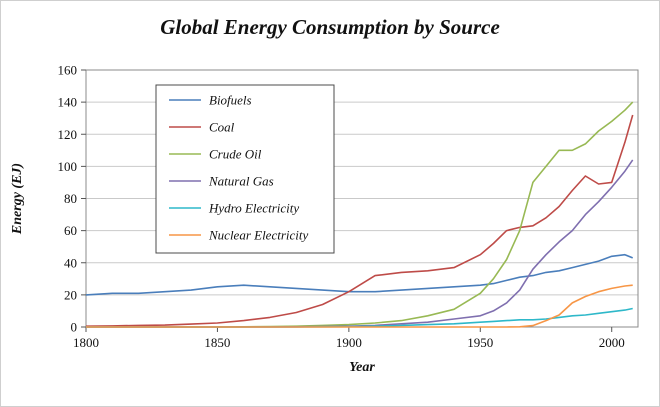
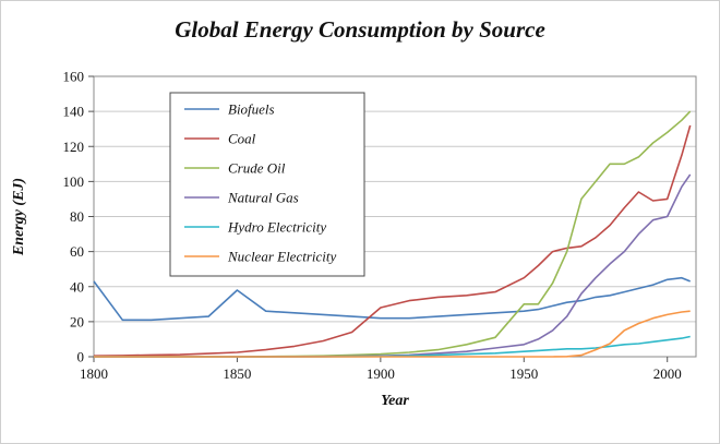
Biofuels/1800: 20 -> 43
Biofuels/1850: 25 -> 38
Coal/1900: 22 -> 28
Crude Oil/1950: 21 -> 30
Natural Gas/2000: 87 -> 80
